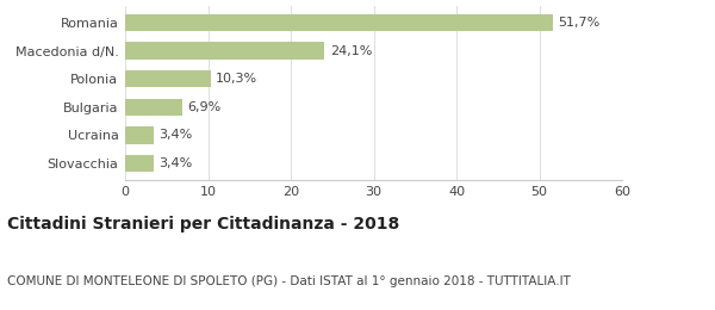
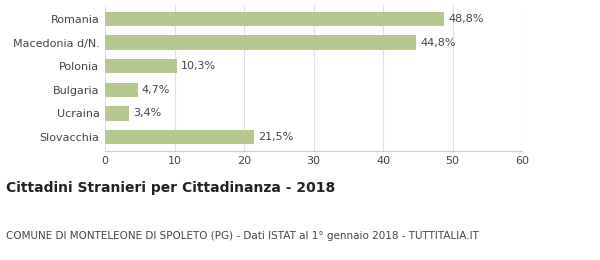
Romania: 51,7% -> 48,8%
Macedonia d/N.: 24,1% -> 44,8%
Bulgaria: 6,9% -> 4,7%
Slovacchia: 3,4% -> 21,5%
